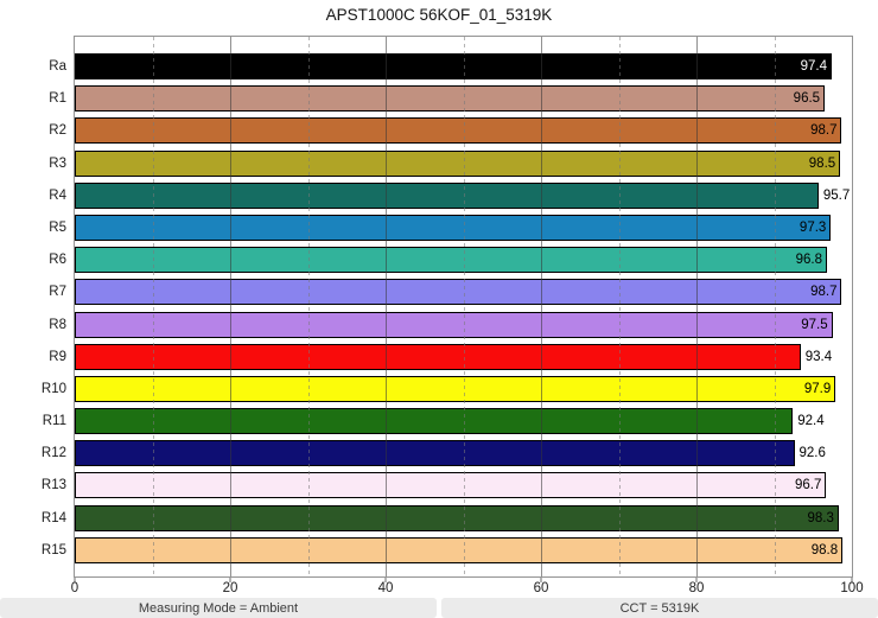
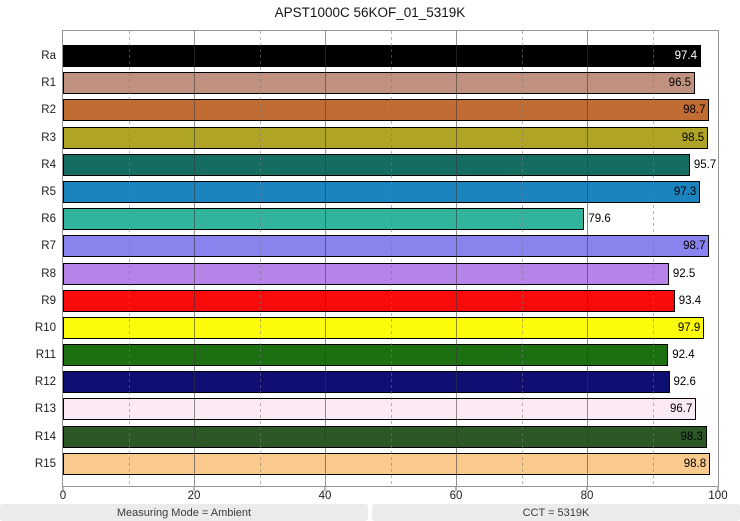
R6: 96.8 -> 79.6
R8: 97.5 -> 92.5
